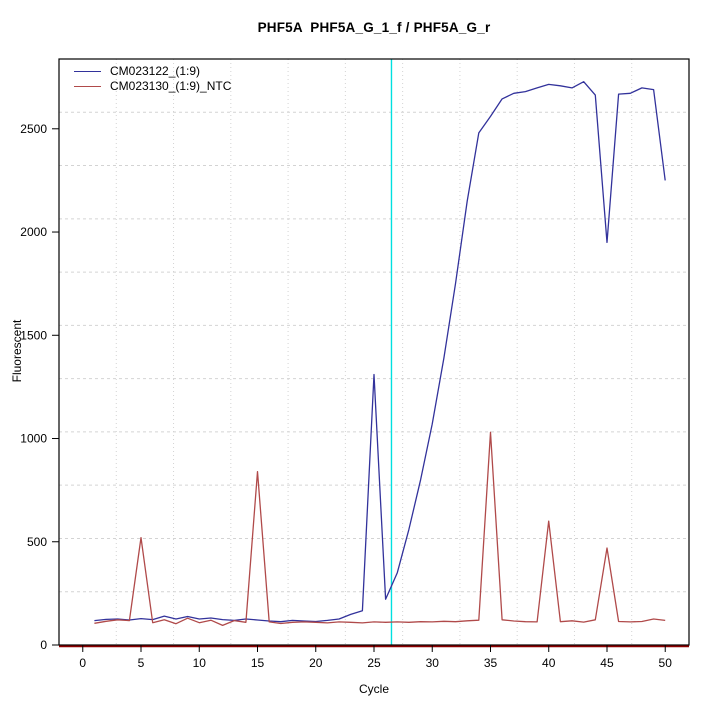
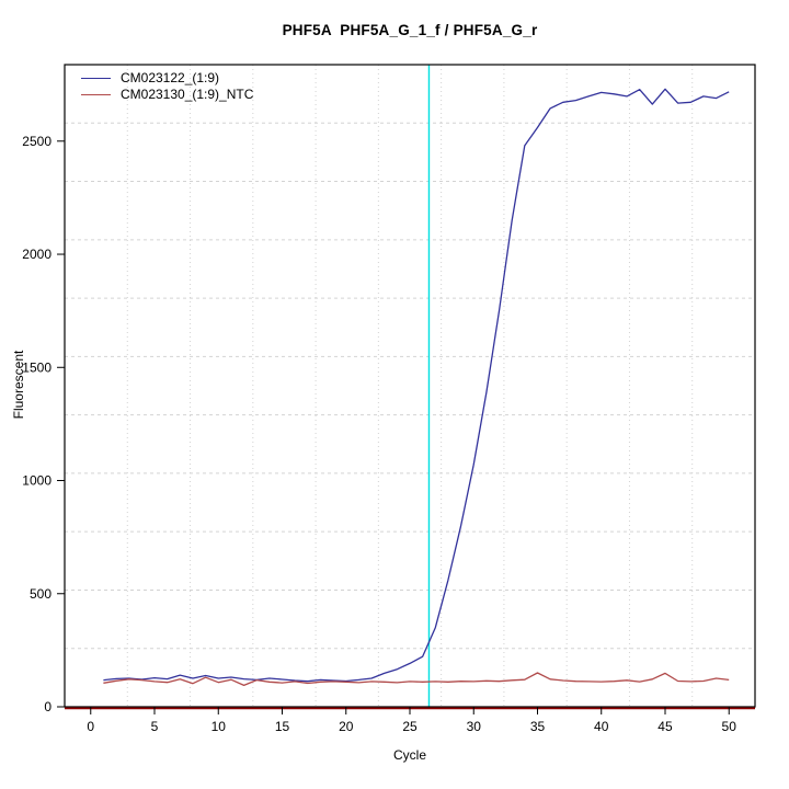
CM023130_(1:9)_NTC/5: 520 -> 110
CM023130_(1:9)_NTC/15: 840 -> 110
CM023122_(1:9)/25: 1310 -> 190
CM023130_(1:9)_NTC/35: 1030 -> 150
CM023130_(1:9)_NTC/40: 600 -> 110
CM023122_(1:9)/45: 1950 -> 2730
CM023130_(1:9)_NTC/45: 470 -> 150
CM023122_(1:9)/50: 2250 -> 2720
